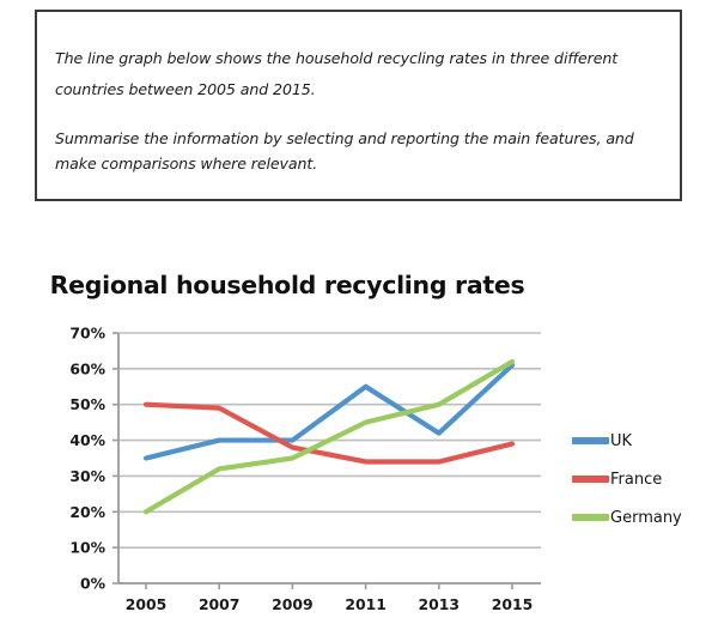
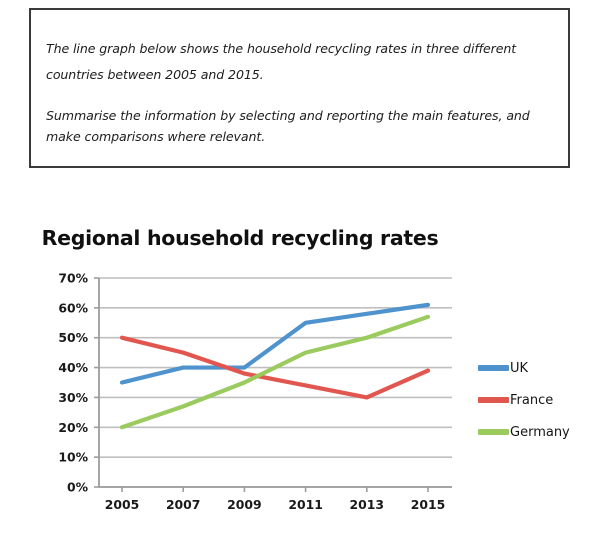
France/2007: 49% -> 45%
Germany/2007: 32% -> 27%
UK/2013: 42% -> 58%
France/2013: 34% -> 30%
Germany/2015: 62% -> 57%
